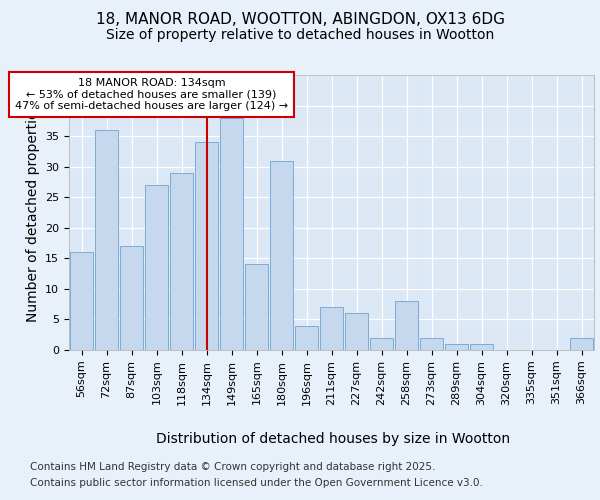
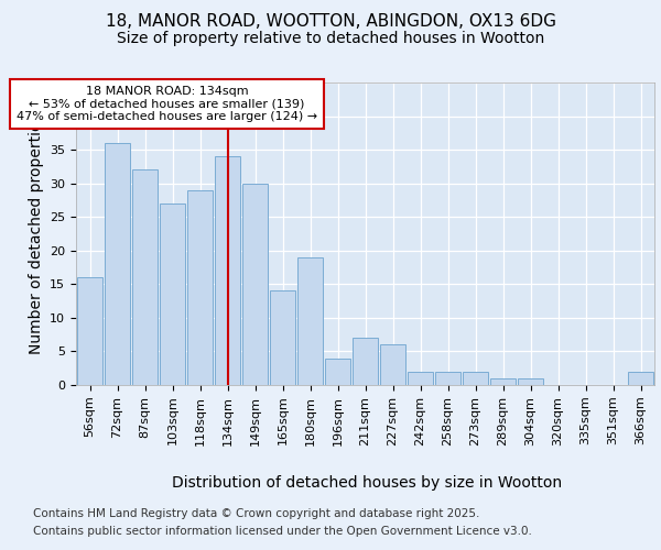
87sqm: 17 -> 32
149sqm: 38 -> 30
180sqm: 31 -> 19
258sqm: 8 -> 2
